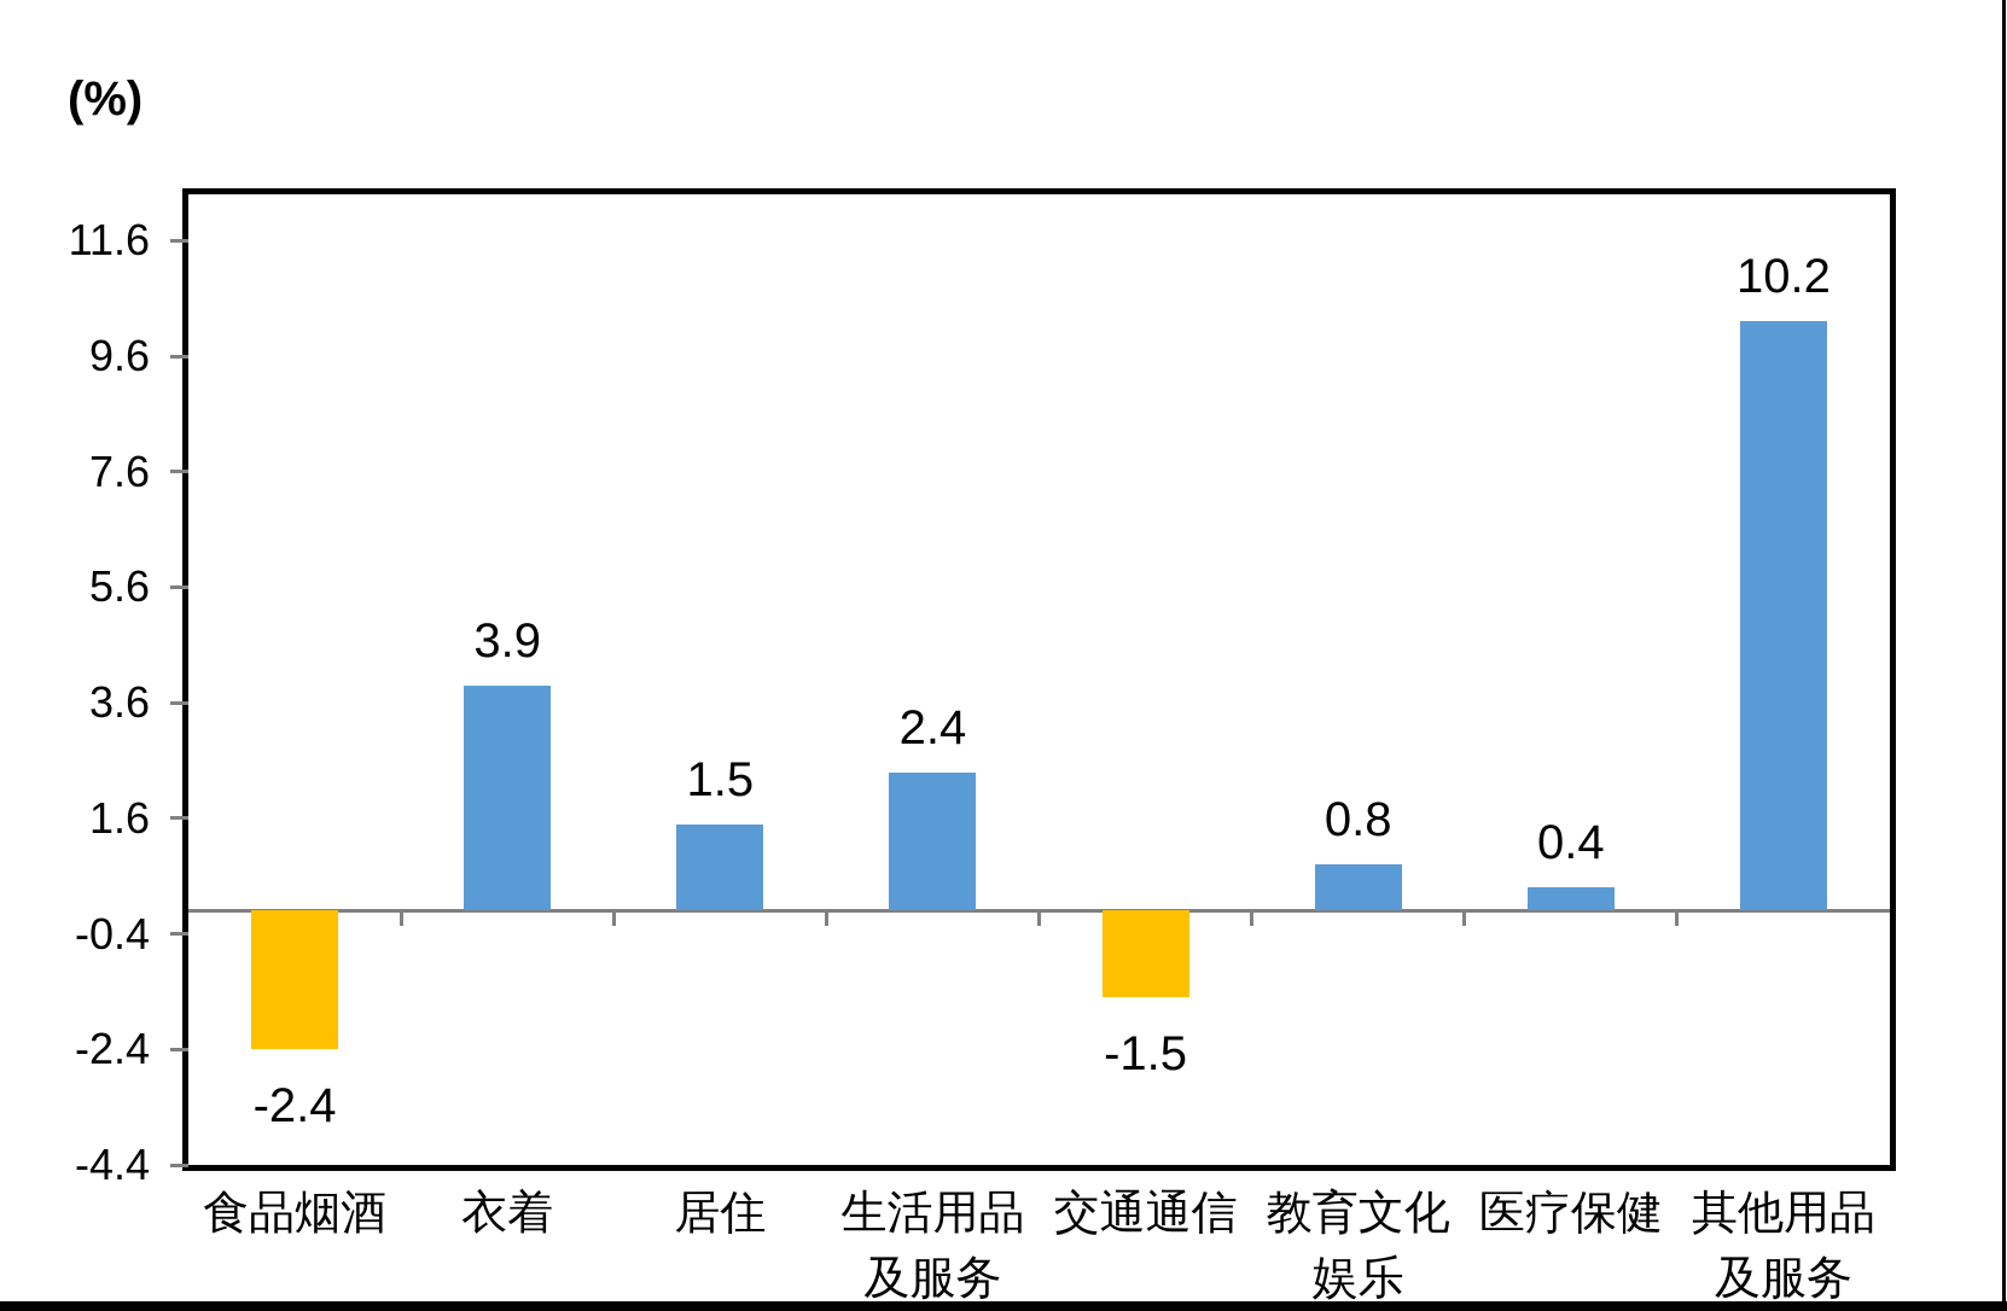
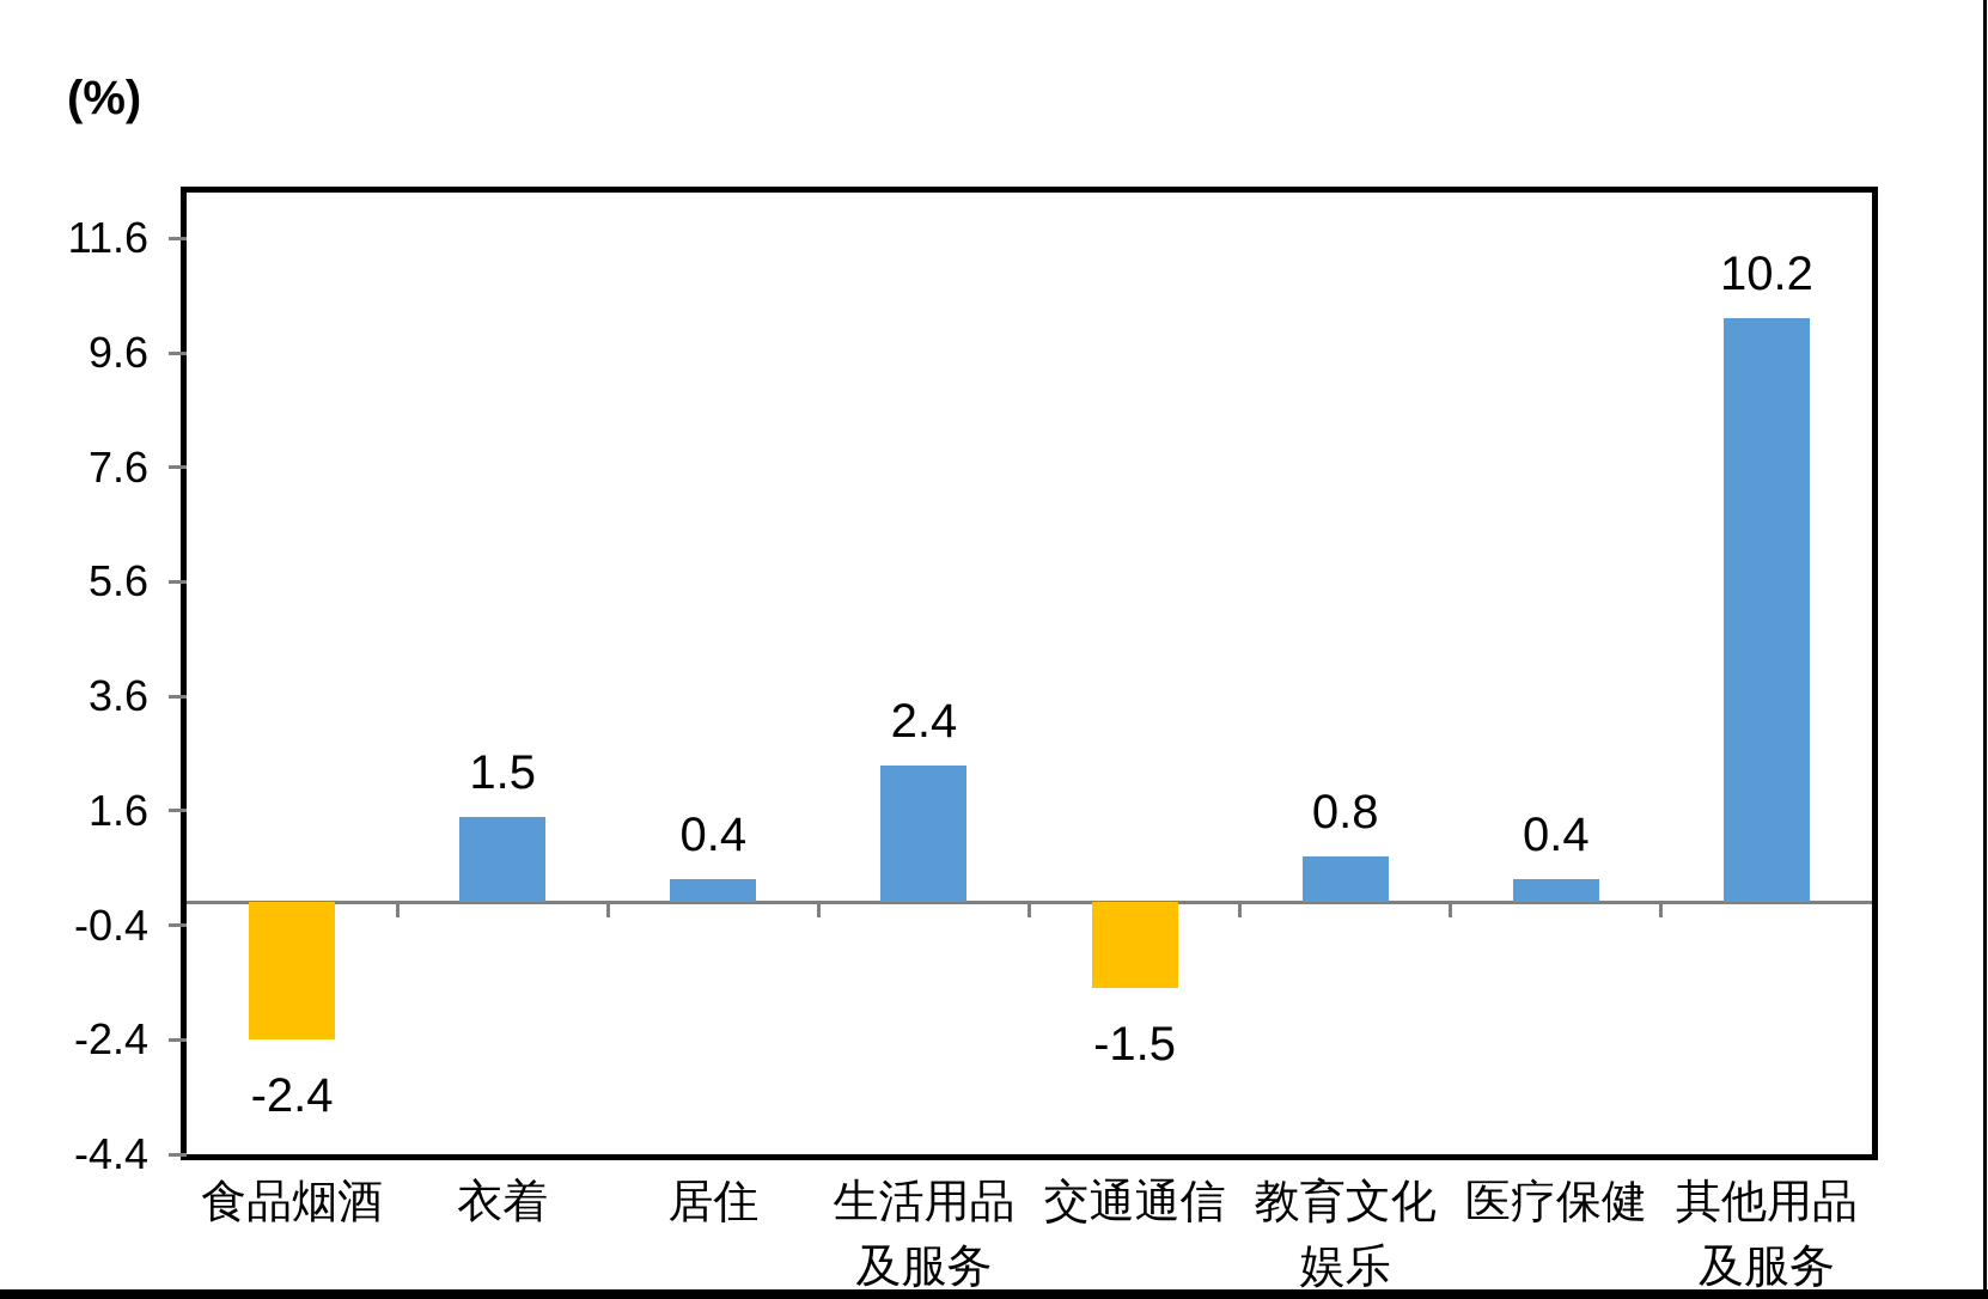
衣着: 3.9 -> 1.5
居住: 1.5 -> 0.4
